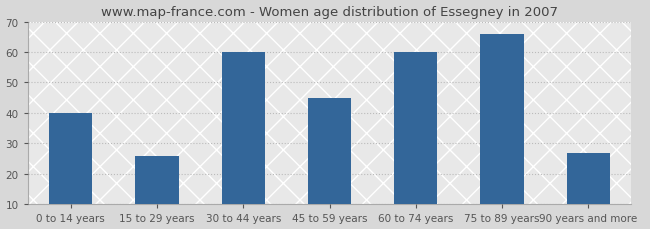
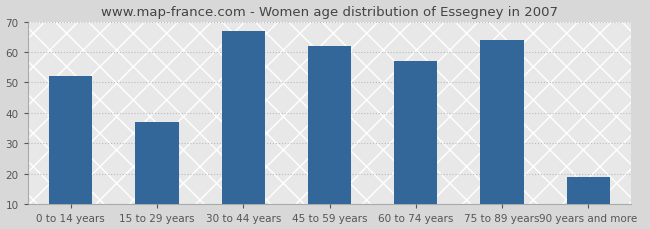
0 to 14 years: 40 -> 52
15 to 29 years: 26 -> 37
30 to 44 years: 60 -> 67
45 to 59 years: 45 -> 62
60 to 74 years: 60 -> 57
75 to 89 years: 66 -> 64
90 years and more: 27 -> 19
